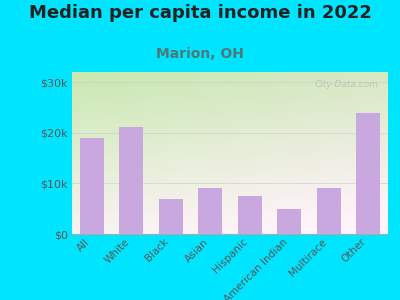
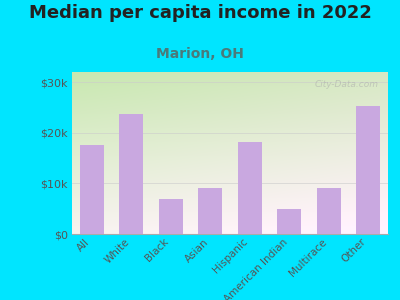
All: $19.0k -> $17.6k
White: $21.2k -> $23.8k
Hispanic: $7.5k -> $18.2k
Other: $24.0k -> $25.2k
